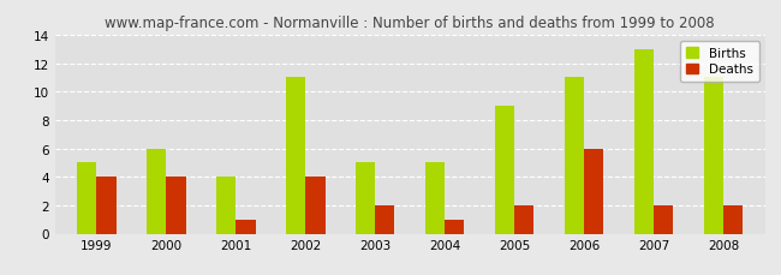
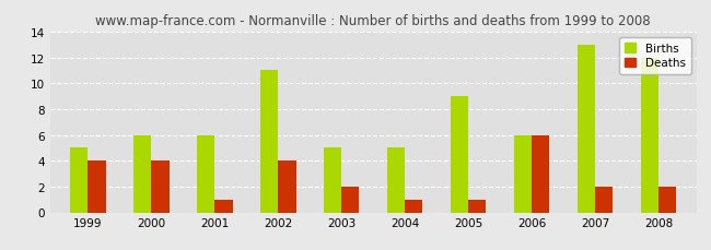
Births/2001: 4 -> 6
Deaths/2005: 2 -> 1
Births/2006: 11 -> 6
Births/2008: 11 -> 12
